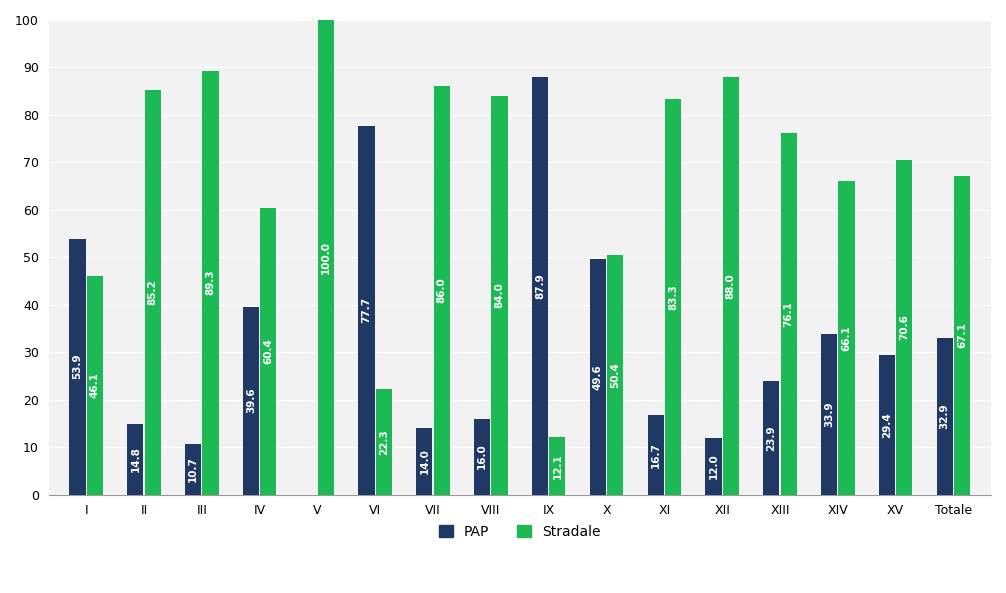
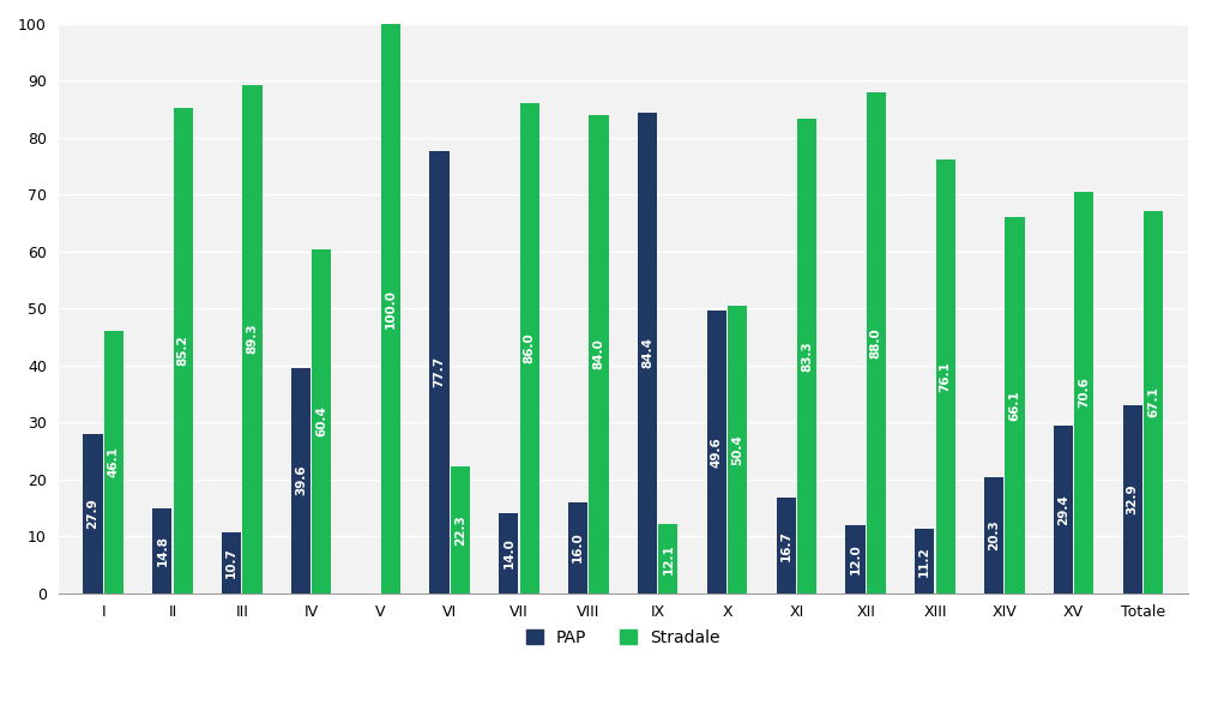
PAP/I: 53.9 -> 27.9
PAP/IX: 87.9 -> 84.4
PAP/XIII: 23.9 -> 11.2
PAP/XIV: 33.9 -> 20.3
